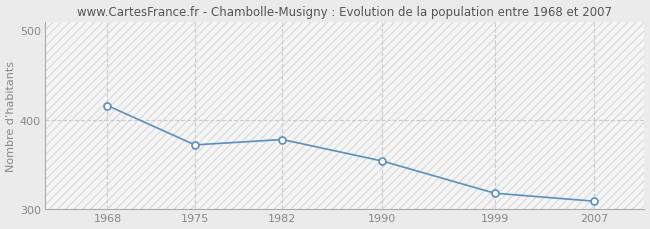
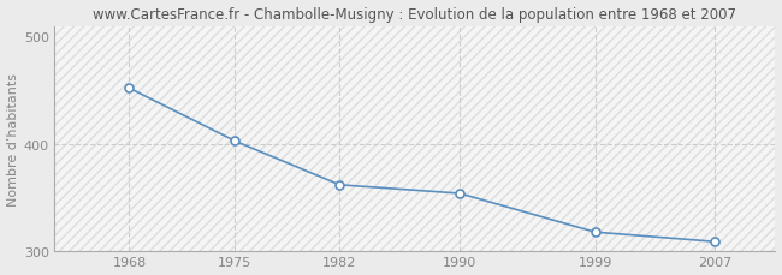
1968: 416 -> 452
1975: 372 -> 403
1982: 378 -> 362
